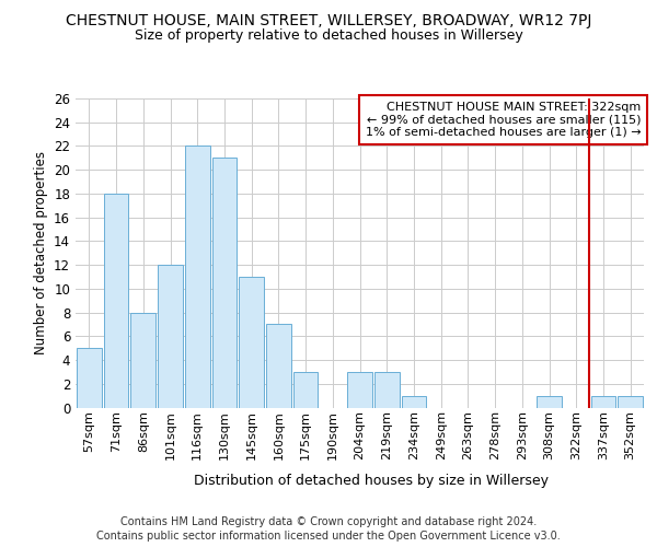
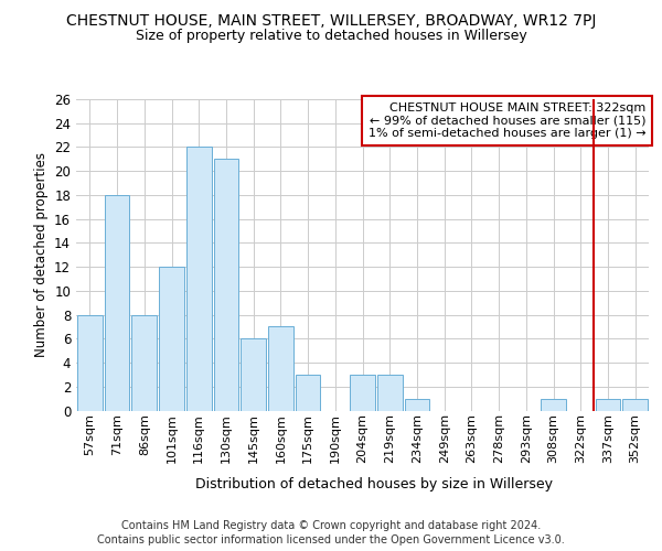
57sqm: 5 -> 8
145sqm: 11 -> 6
